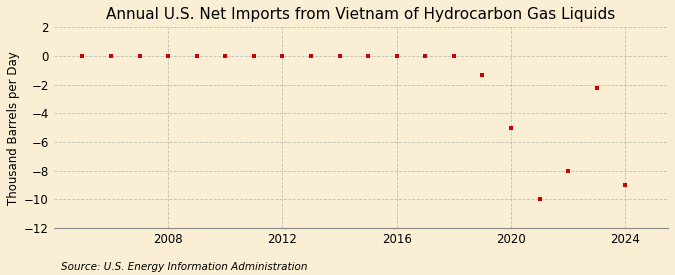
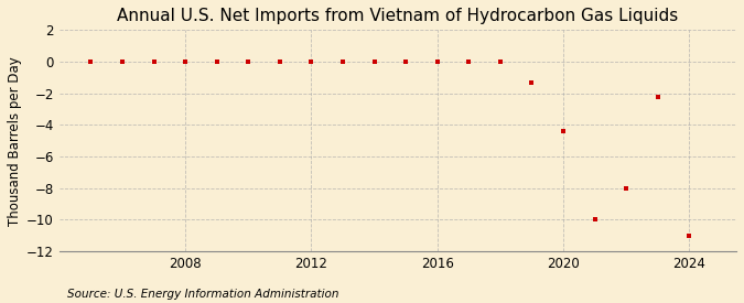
2020: -5.0 -> -4.4
2024: -9.0 -> -11.0
